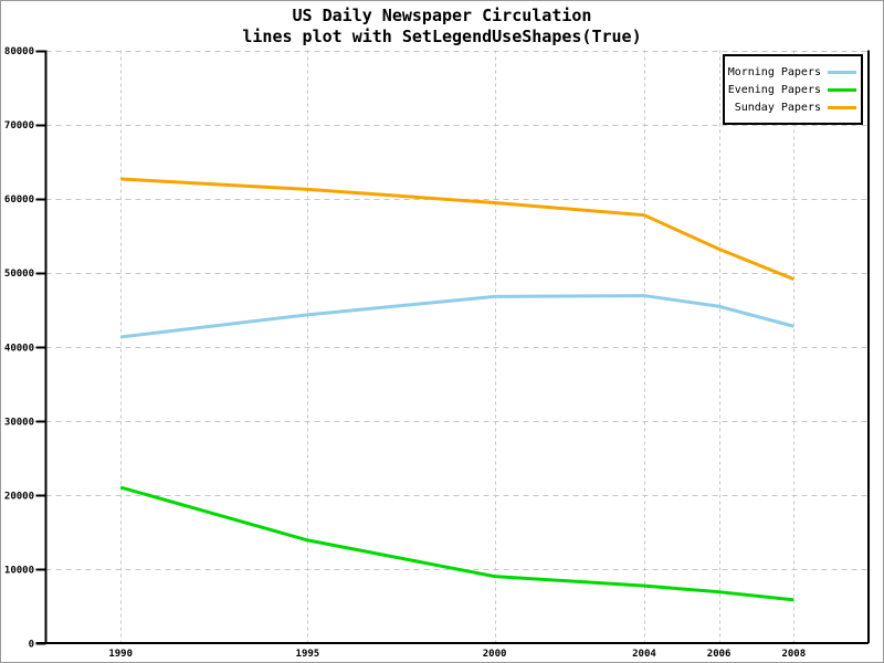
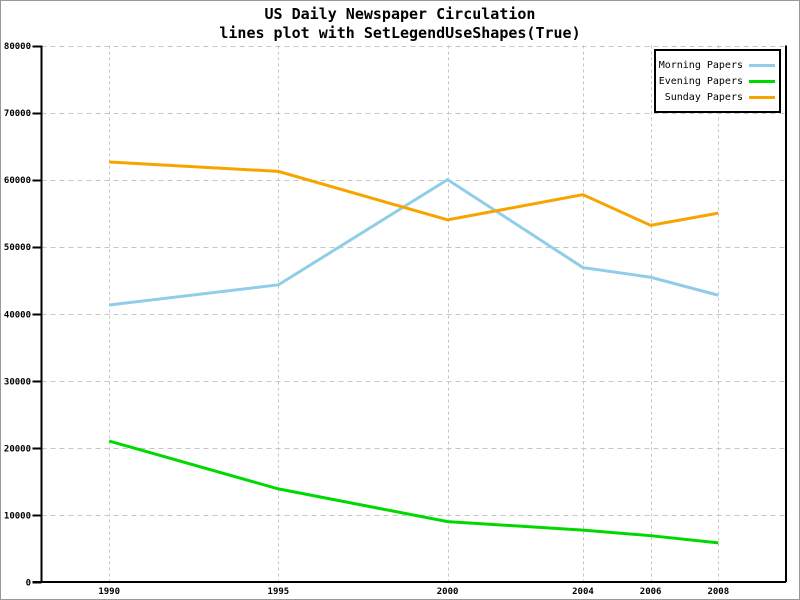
Morning Papers/2000: 47000 -> 60000
Sunday Papers/2000: 59000 -> 54000
Sunday Papers/2008: 49000 -> 55000
